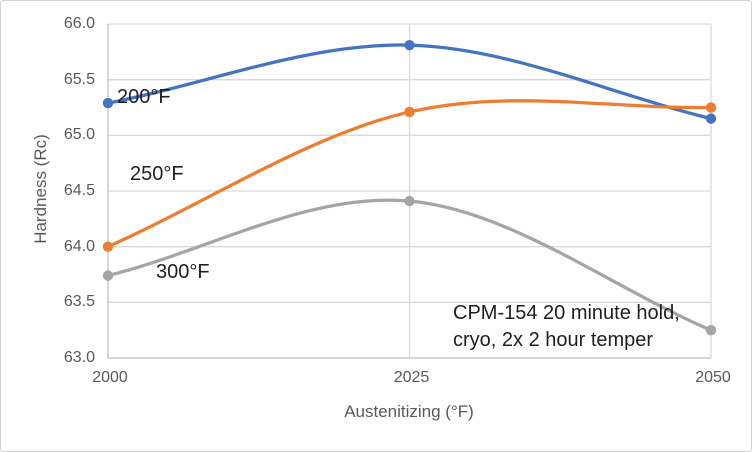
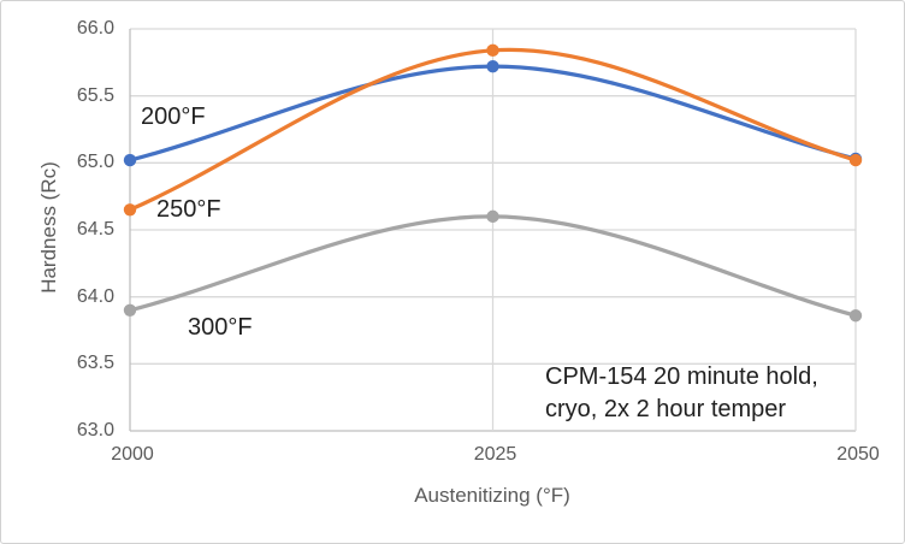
200°F/2000: 65.29 -> 65.02
250°F/2000: 64.00 -> 64.65
300°F/2000: 63.74 -> 63.90
200°F/2025: 65.81 -> 65.72
250°F/2025: 65.21 -> 65.84
300°F/2025: 64.41 -> 64.60
200°F/2050: 65.15 -> 65.03
250°F/2050: 65.25 -> 65.02
300°F/2050: 63.25 -> 63.86
